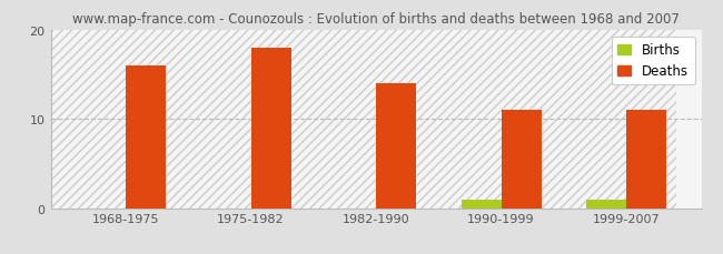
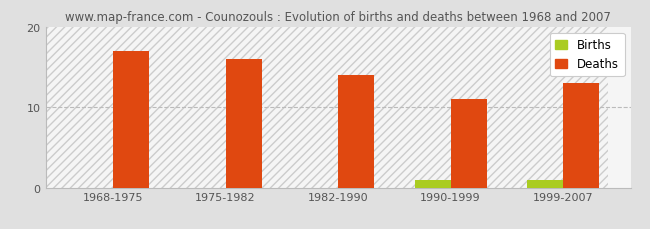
Deaths/1968-1975: 16 -> 17
Deaths/1975-1982: 18 -> 16
Deaths/1999-2007: 11 -> 13
